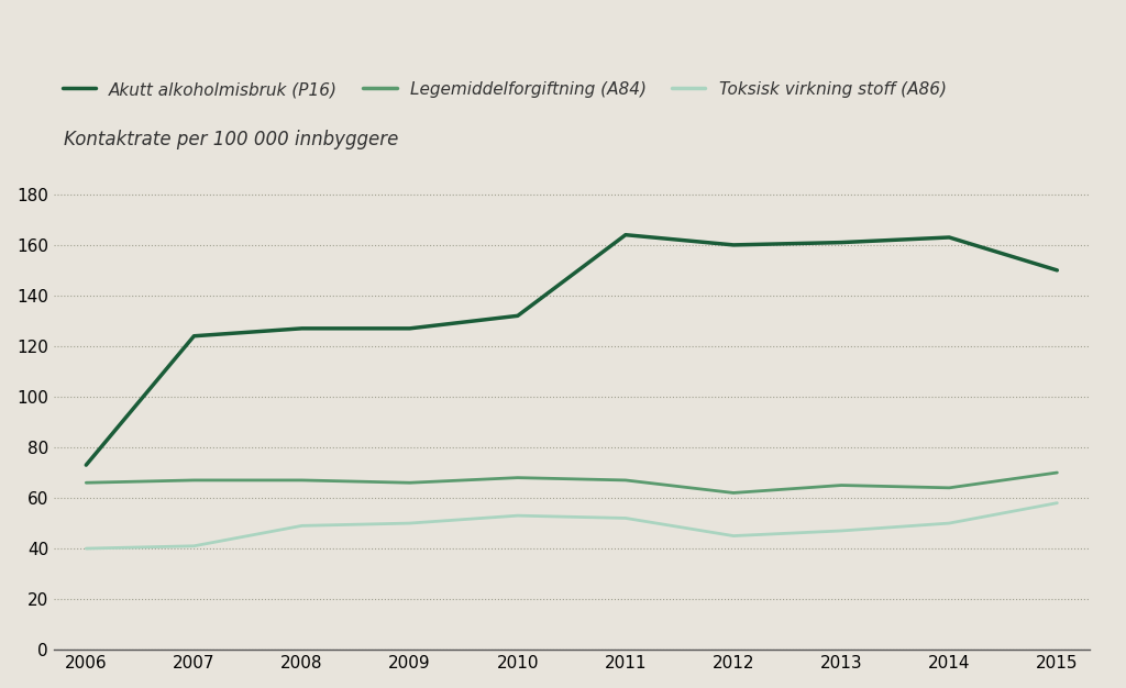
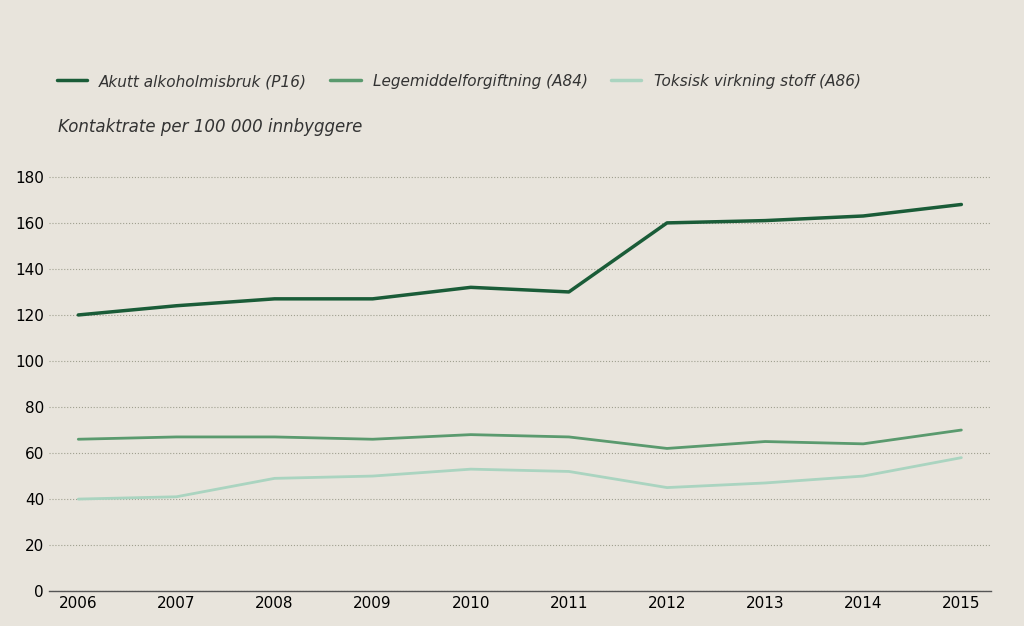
Akutt alkoholmisbruk (P16)/2006: 73 -> 120
Akutt alkoholmisbruk (P16)/2011: 164 -> 130
Akutt alkoholmisbruk (P16)/2015: 150 -> 168
